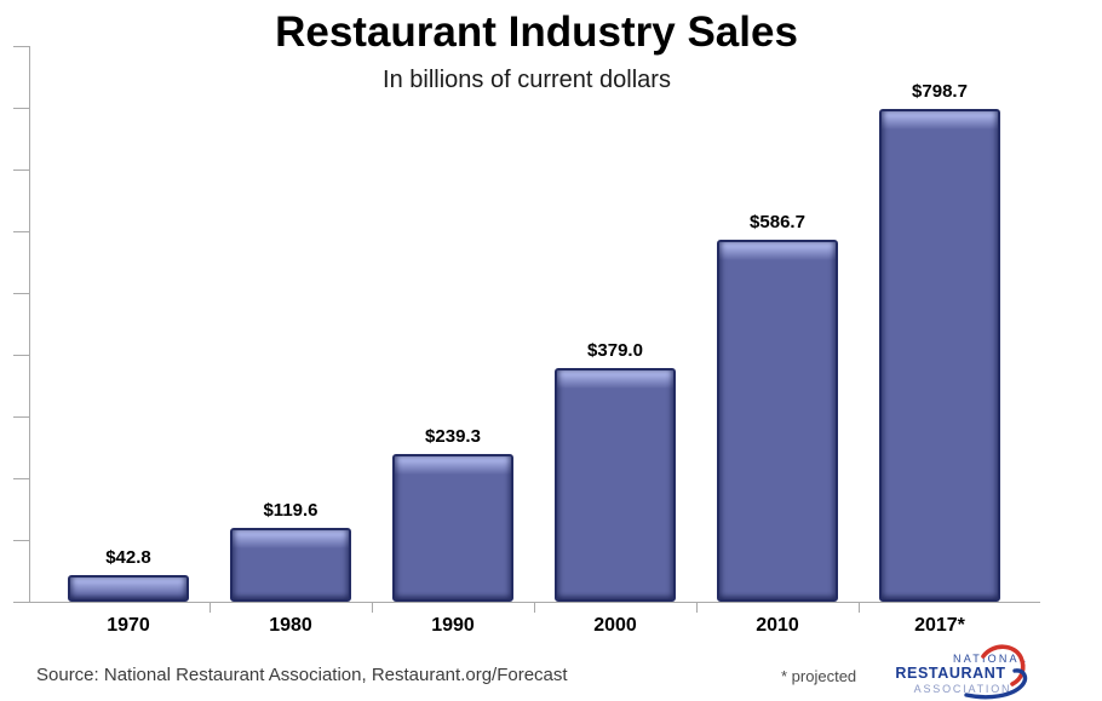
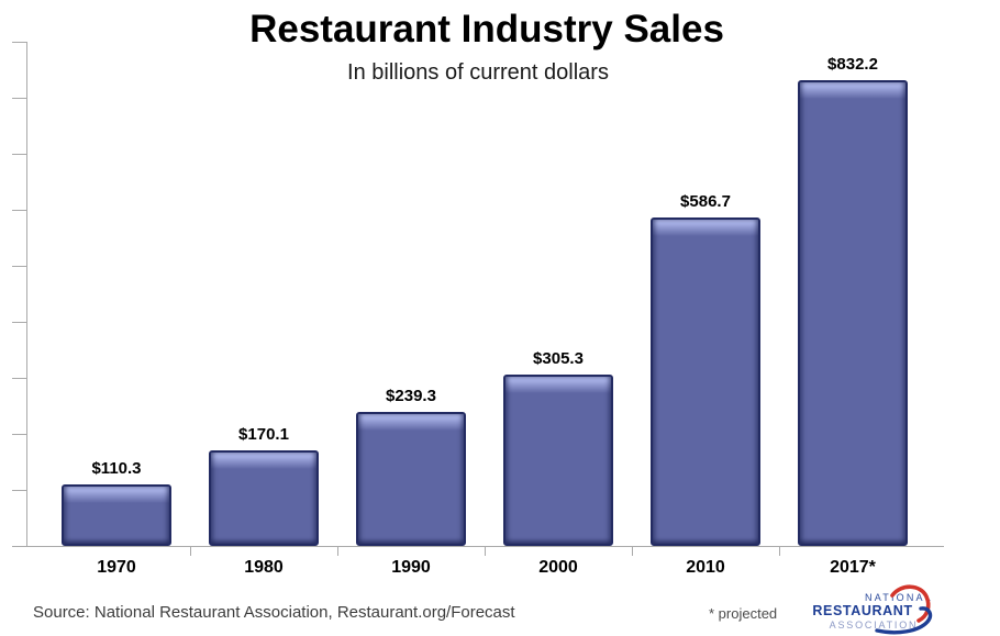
1970: $42.8 -> $110.3
1980: $119.6 -> $170.1
2000: $379.0 -> $305.3
2017*: $798.7 -> $832.2
